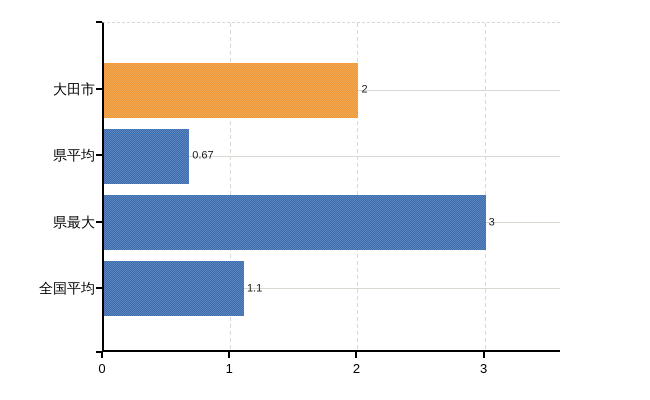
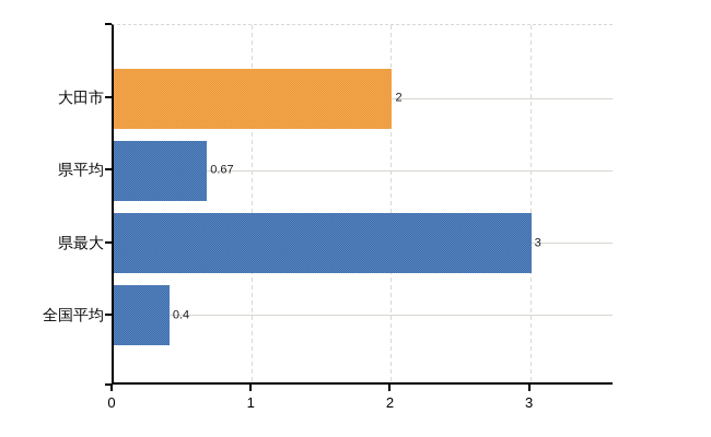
全国平均: 1.1 -> 0.4
